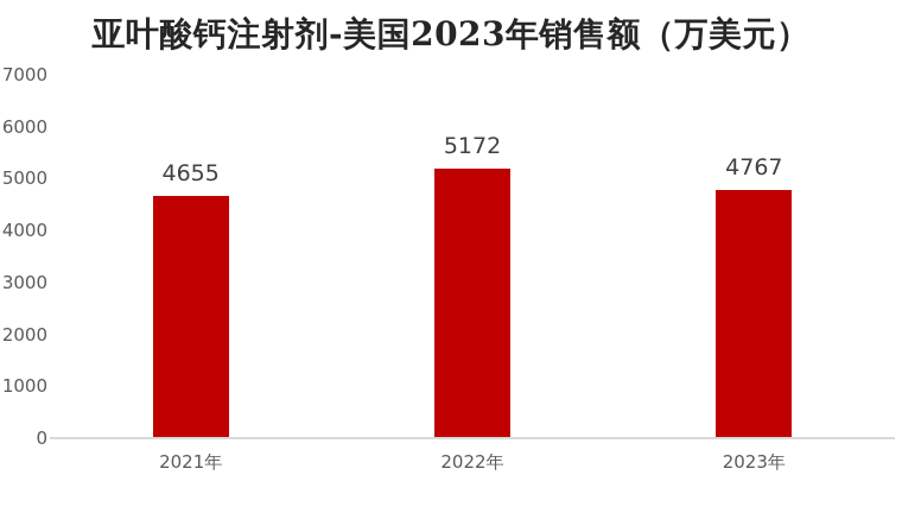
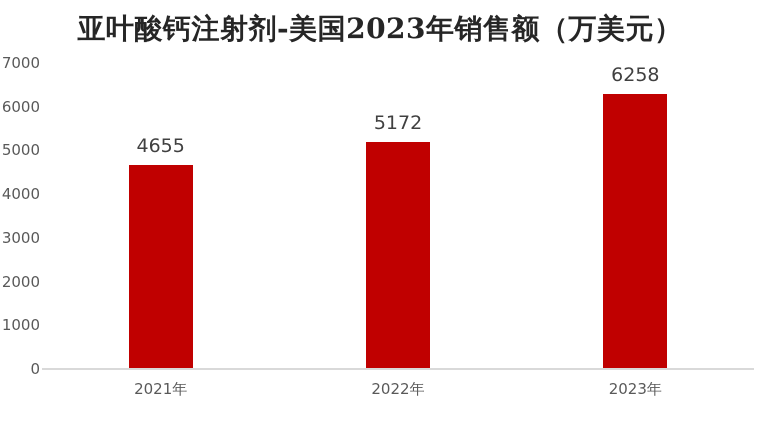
2023年: 4767 -> 6258
